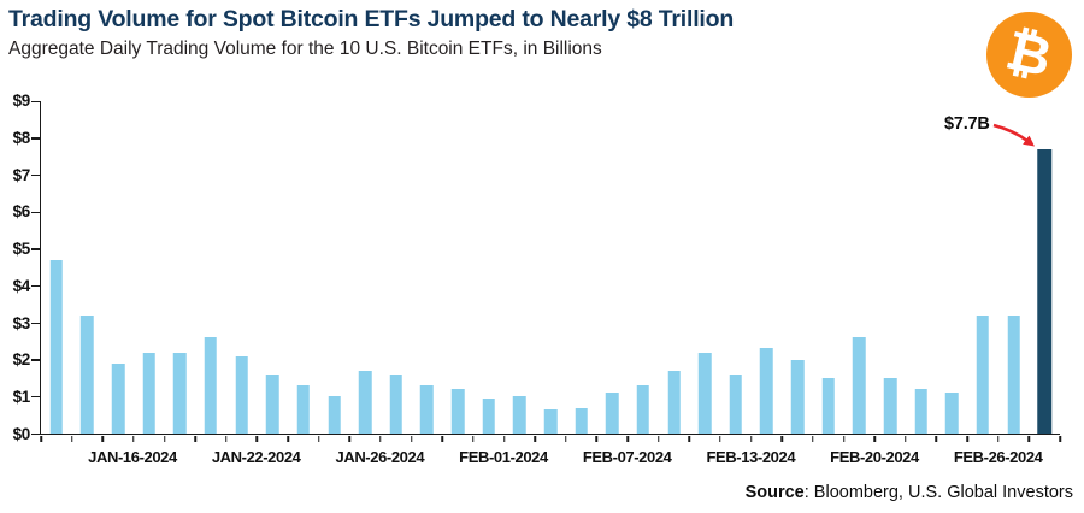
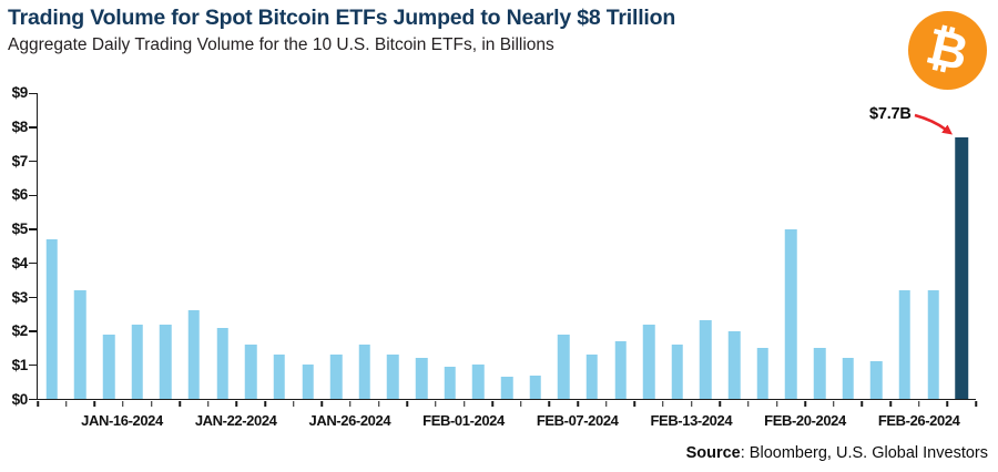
JAN-26-2024: $1.7 -> $1.3
FEB-07-2024: $1.1 -> $1.9
FEB-20-2024: $2.6 -> $5.0
